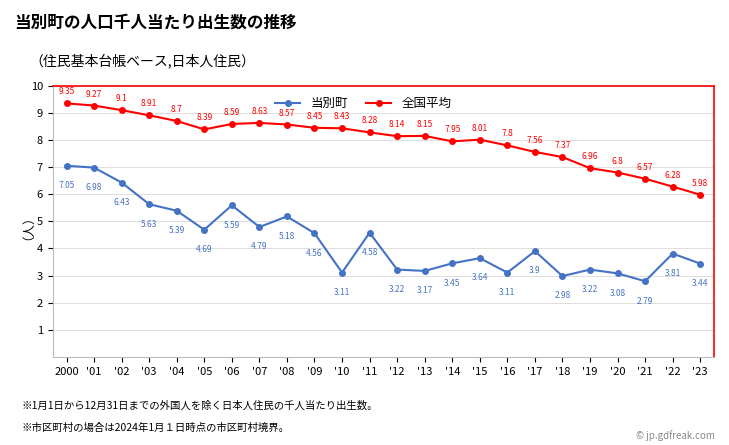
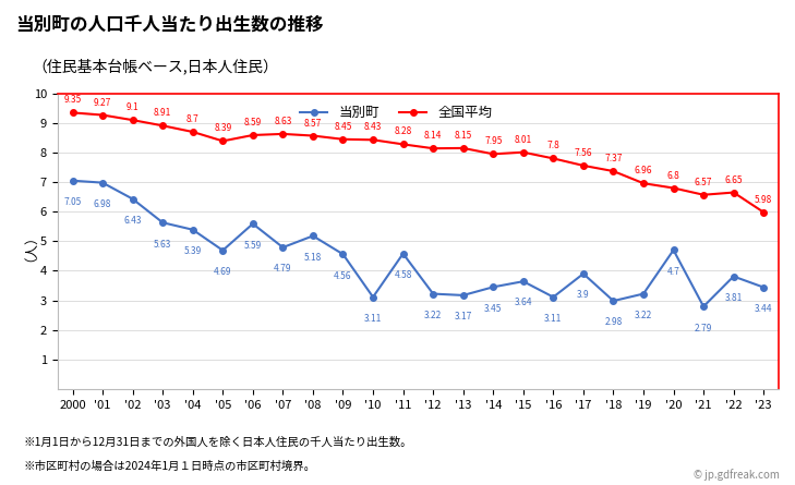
当別町/'20: 3.08 -> 4.7
全国平均/'22: 6.28 -> 6.65
